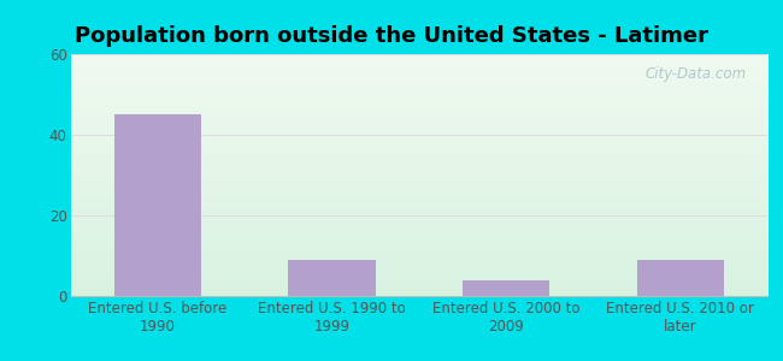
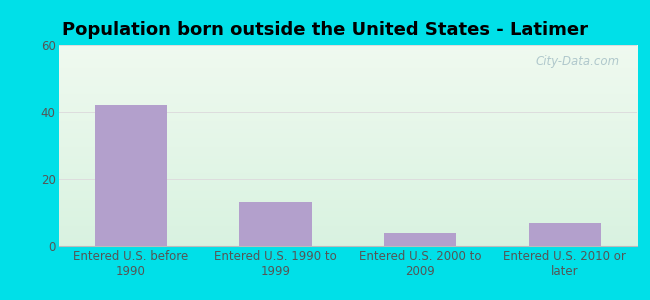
Entered U.S. before 1990: 45 -> 42
Entered U.S. 1990 to 1999: 9 -> 13
Entered U.S. 2010 or later: 9 -> 7
